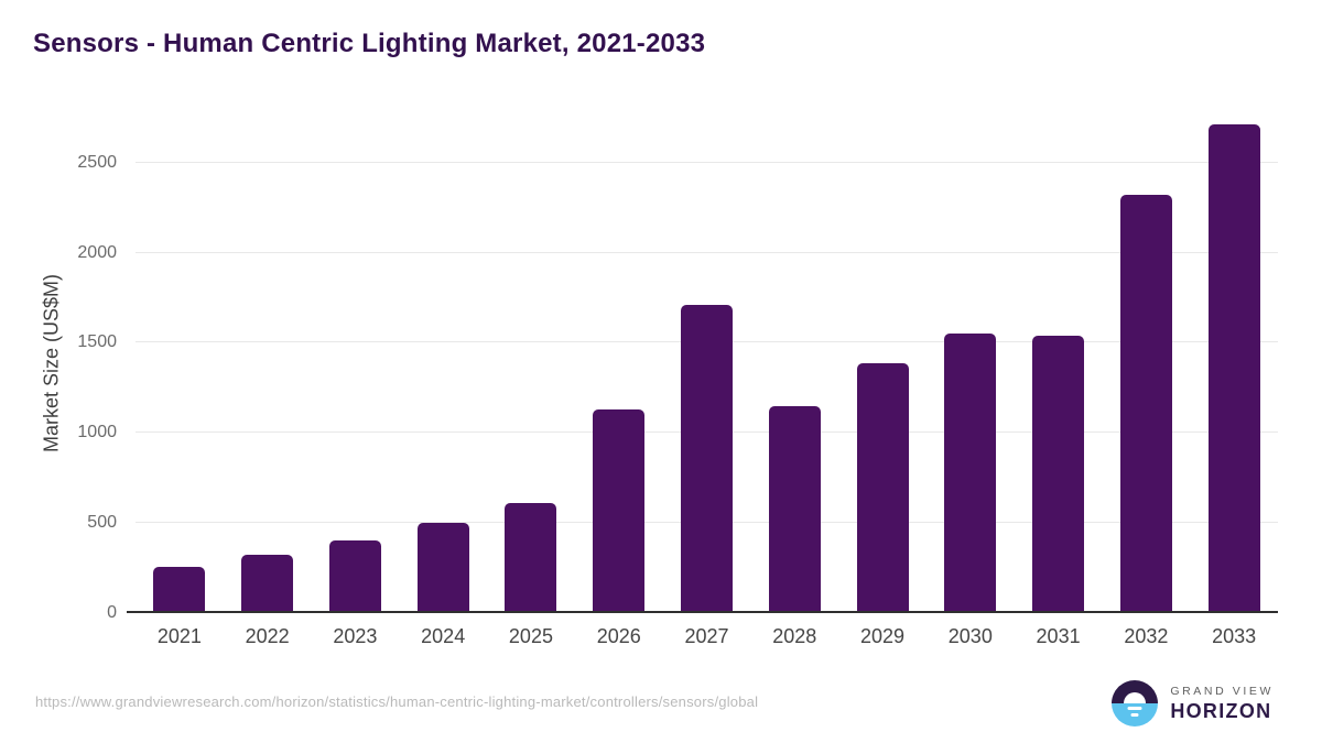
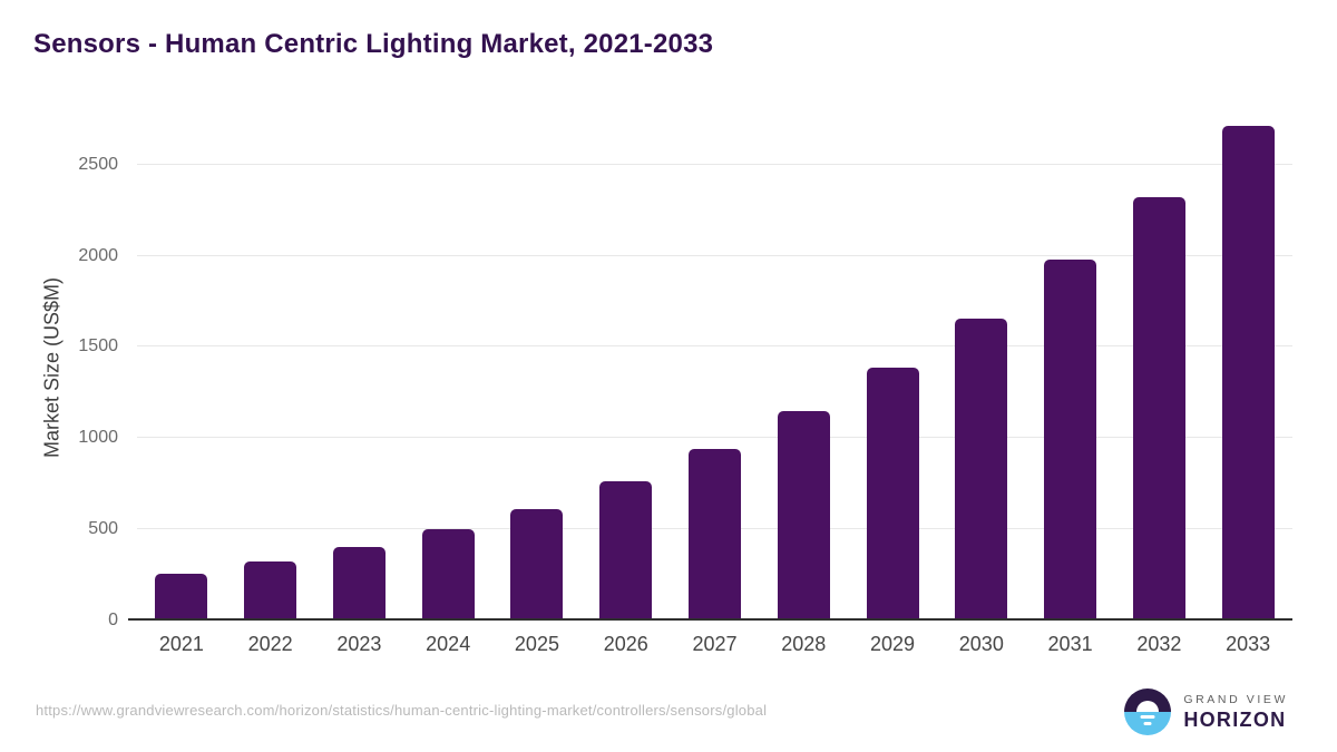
2026: 1130 -> 770
2027: 1710 -> 940
2030: 1550 -> 1660
2031: 1540 -> 1980
